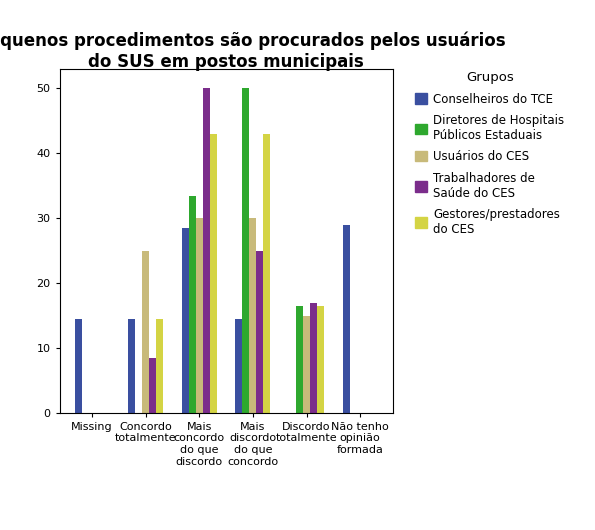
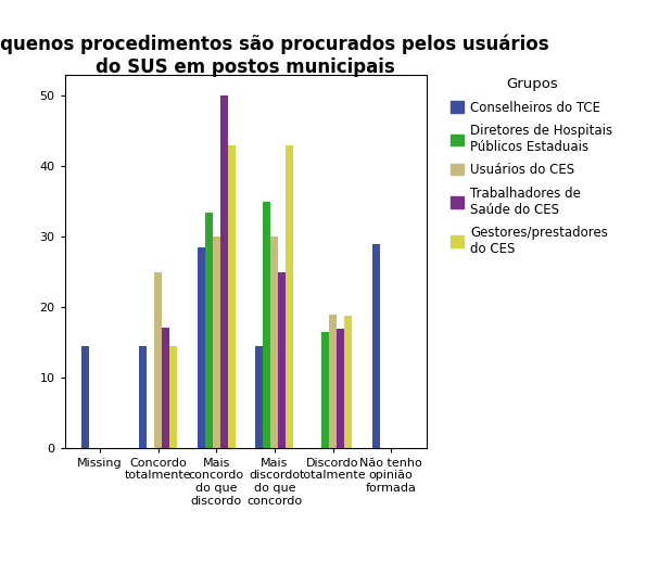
Trabalhadores de Saúde do CES/Concordo totalmente: 8.5 -> 17.2
Diretores de Hospitais Públicos Estaduais/Mais discordo do que concordo: 50.0 -> 35.0
Usuários do CES/Discordo totalmente: 15 -> 19
Gestores/prestadores do CES/Discordo totalmente: 16.5 -> 18.8
